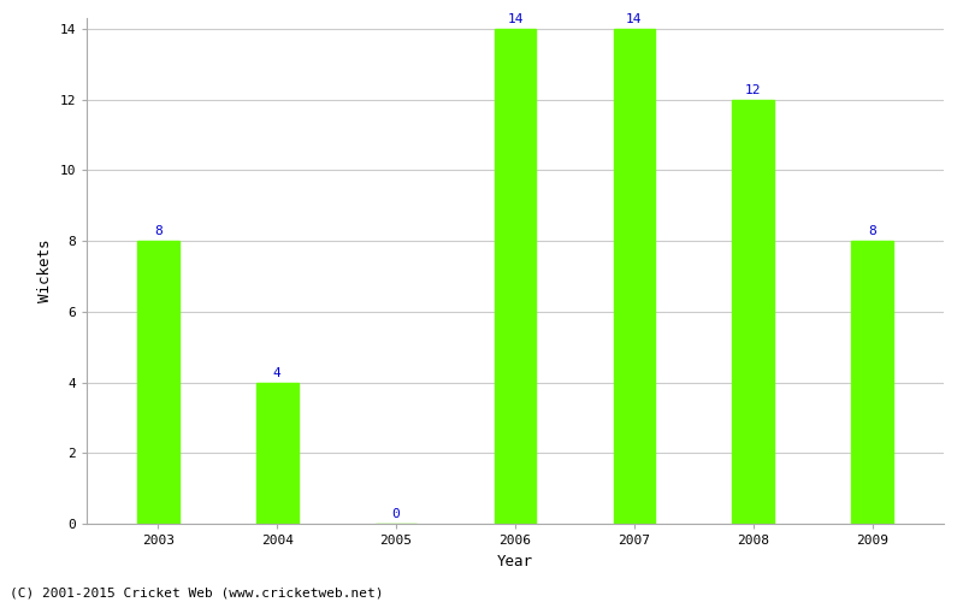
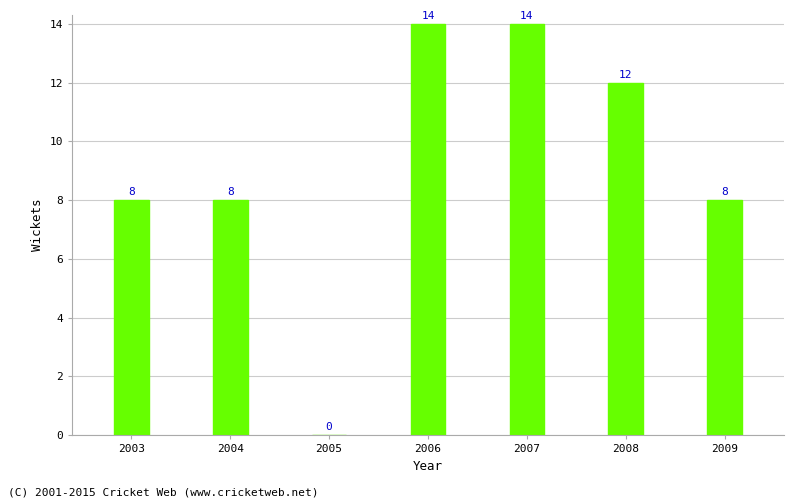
2004: 4 -> 8
